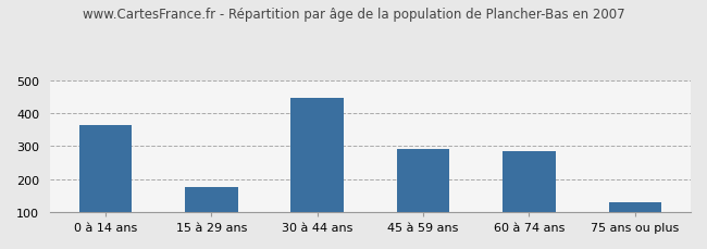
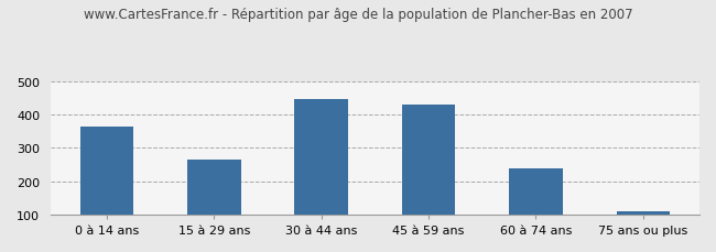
15 à 29 ans: 175 -> 265
45 à 59 ans: 290 -> 430
60 à 74 ans: 285 -> 238
75 ans ou plus: 130 -> 110
